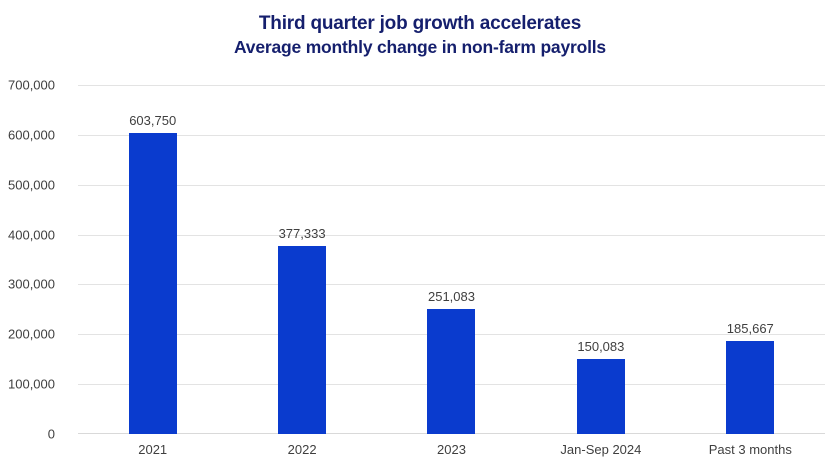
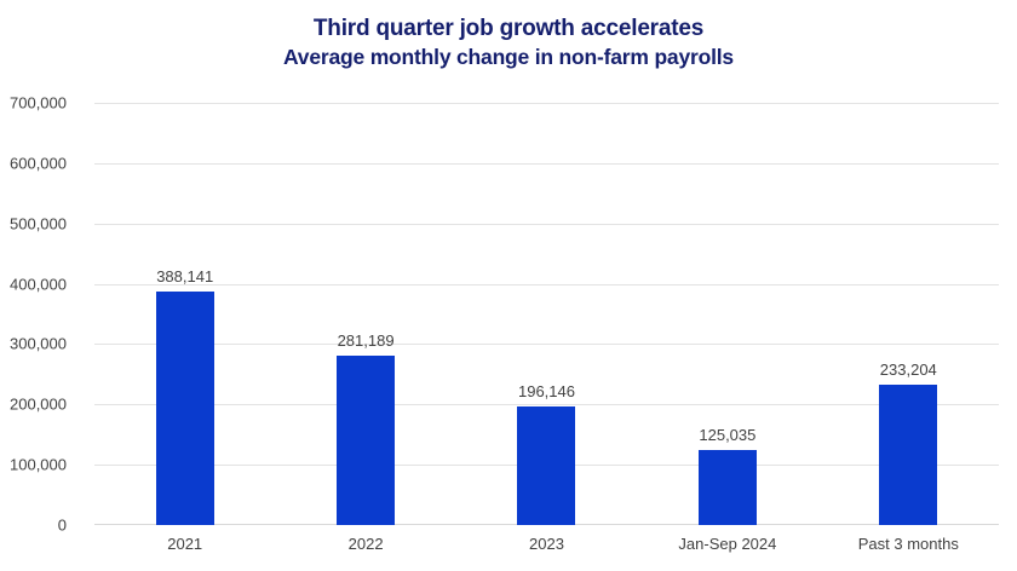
2021: 603,750 -> 388,141
2022: 377,333 -> 281,189
2023: 251,083 -> 196,146
Jan-Sep 2024: 150,083 -> 125,035
Past 3 months: 185,667 -> 233,204
